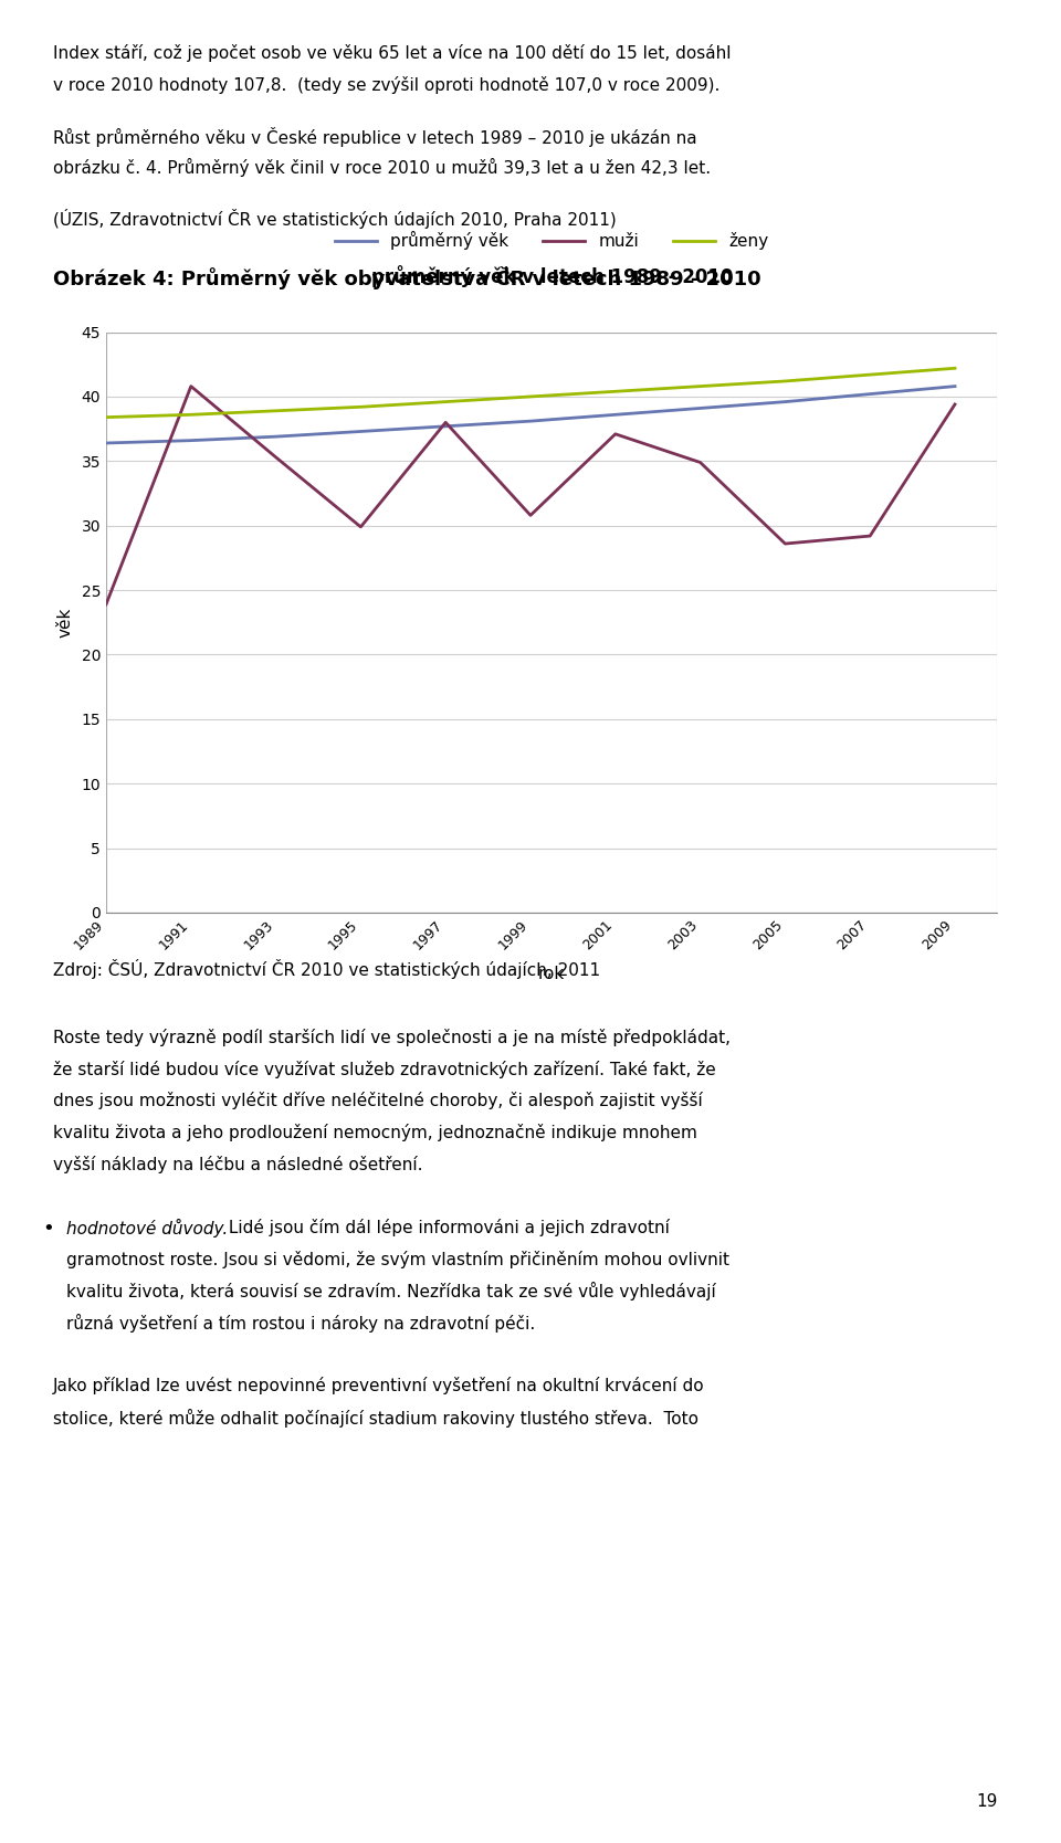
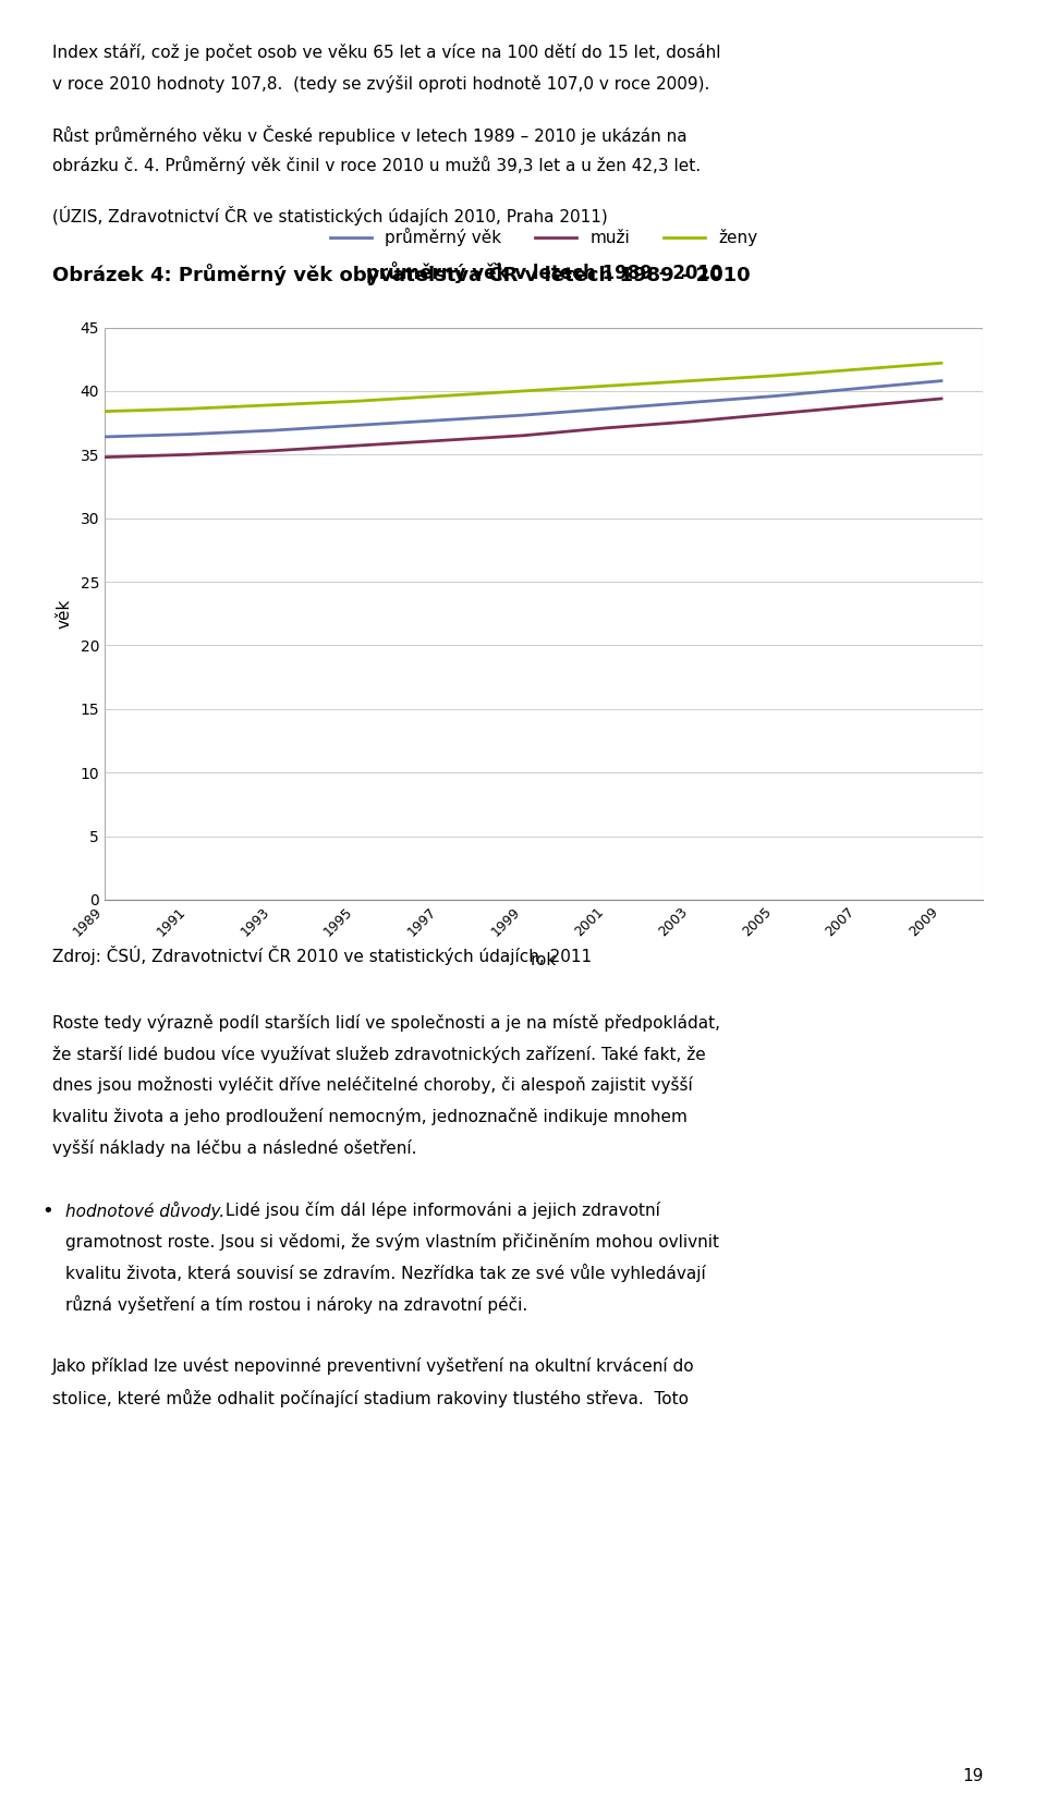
muži/1989: 23.9 -> 34.8
muži/1991: 40.8 -> 35.0
muži/1995: 29.9 -> 35.7
muži/1997: 38.0 -> 36.1
muži/1999: 30.8 -> 36.5
muži/2003: 34.9 -> 37.6
muži/2005: 28.6 -> 38.2
muži/2007: 29.2 -> 38.8
